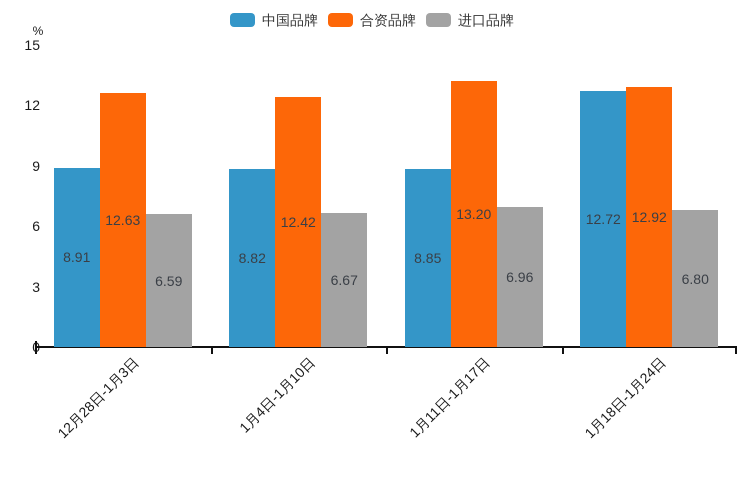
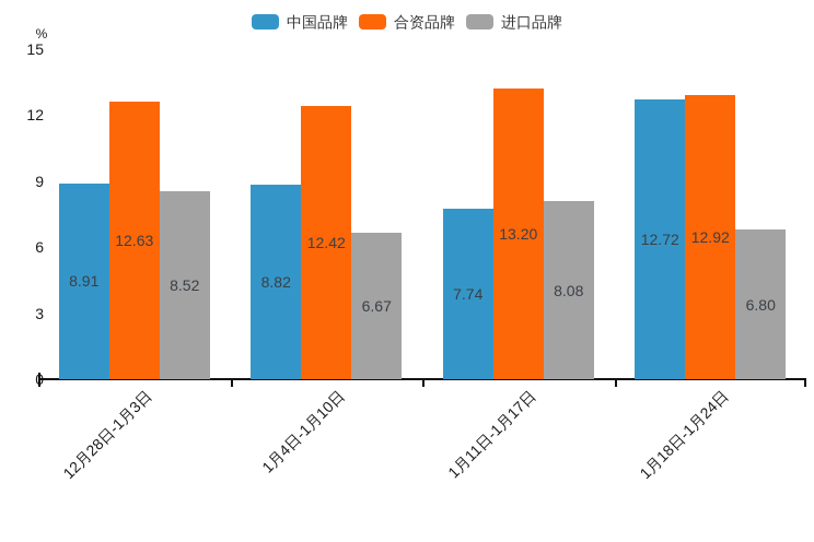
进口品牌/12月28日-1月3日: 6.59 -> 8.52
中国品牌/1月11日-1月17日: 8.85 -> 7.74
进口品牌/1月11日-1月17日: 6.96 -> 8.08
